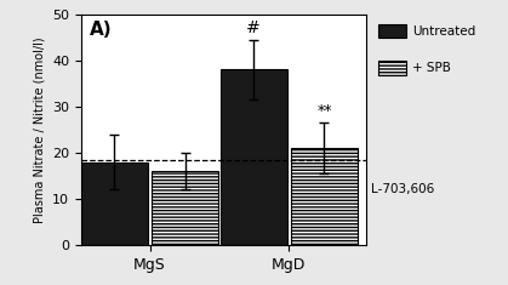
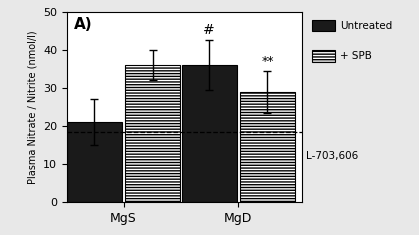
Untreated/MgS: 18 -> 21
+ SPB/MgS: 16 -> 36
Untreated/MgD: 38 -> 36
+ SPB/MgD: 21 -> 29
